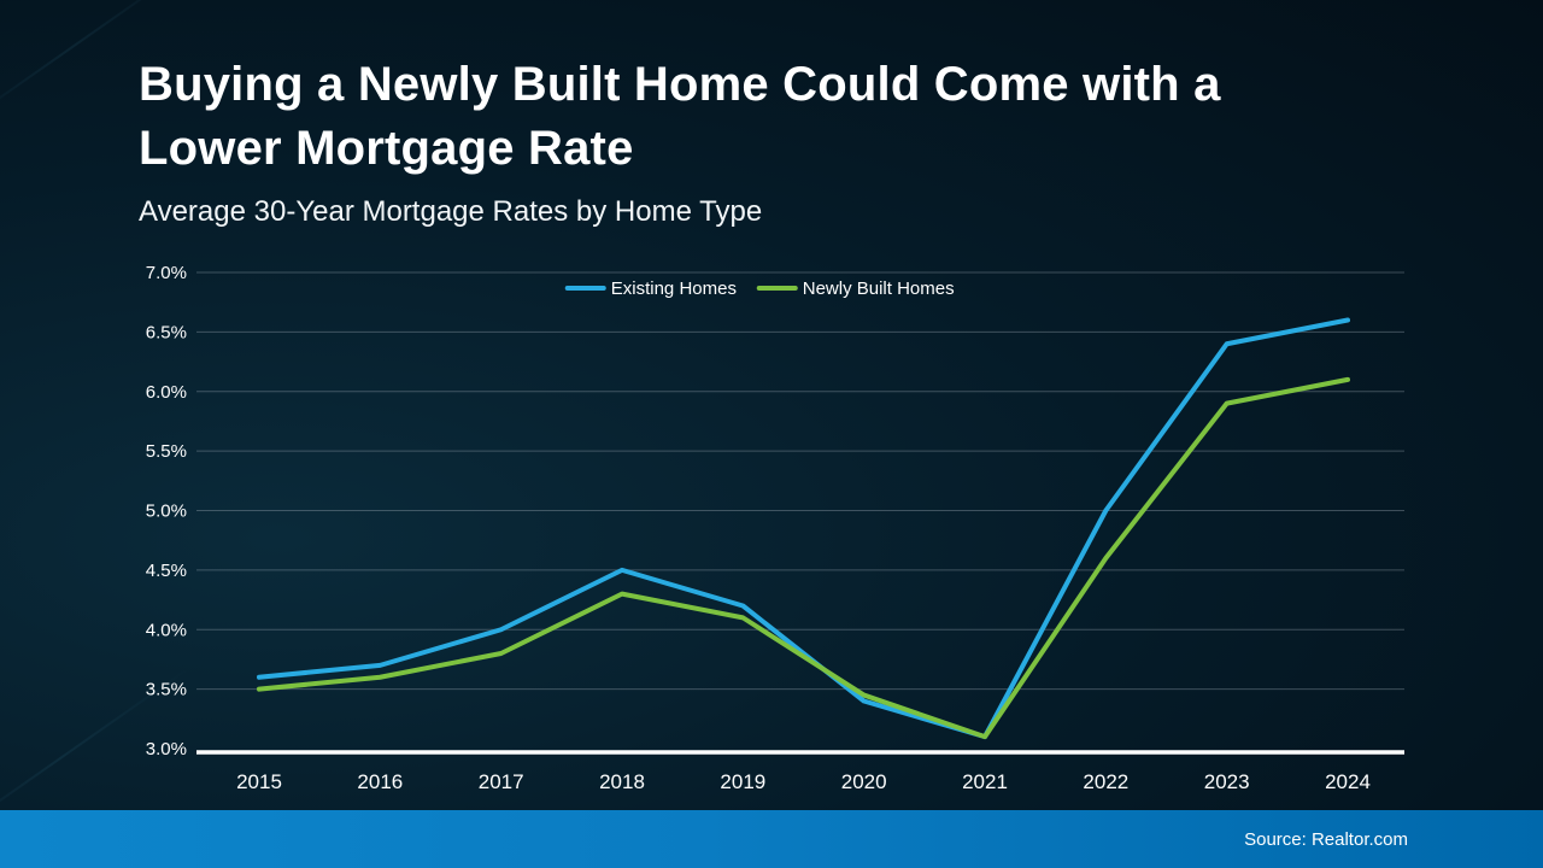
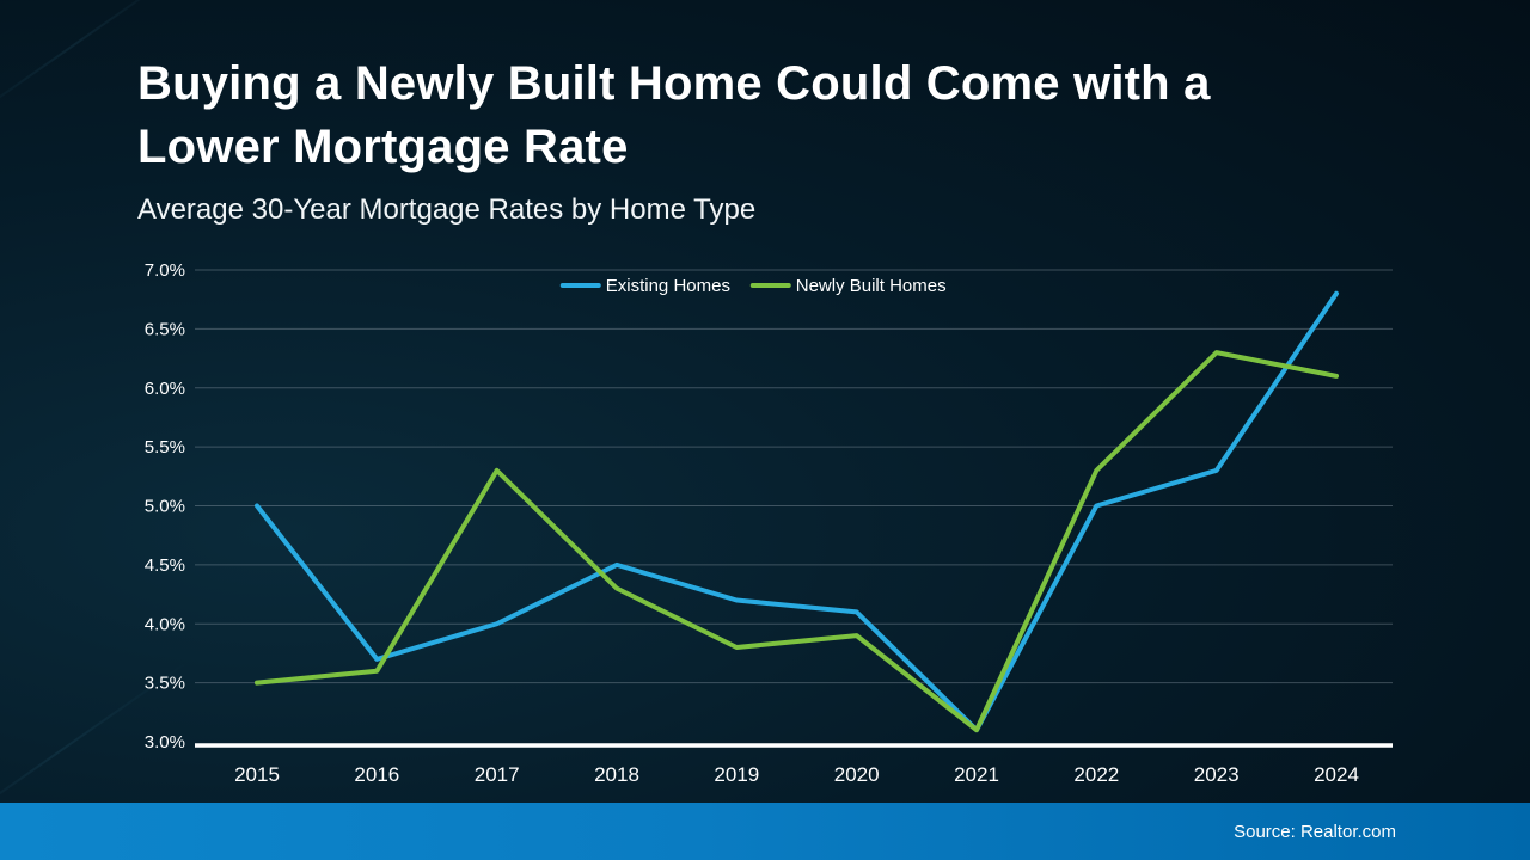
Existing Homes/2015: 3.6% -> 5.0%
Newly Built Homes/2017: 3.8% -> 5.3%
Newly Built Homes/2019: 4.1% -> 3.8%
Existing Homes/2020: 3.4% -> 4.1%
Newly Built Homes/2020: 3.5% -> 3.9%
Newly Built Homes/2022: 4.6% -> 5.3%
Existing Homes/2023: 6.4% -> 5.3%
Newly Built Homes/2023: 5.9% -> 6.3%
Existing Homes/2024: 6.6% -> 6.8%
